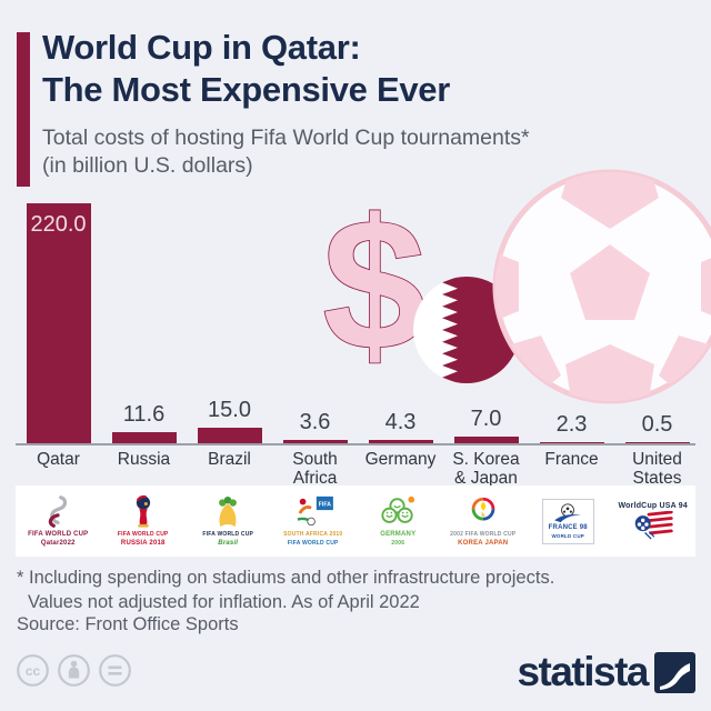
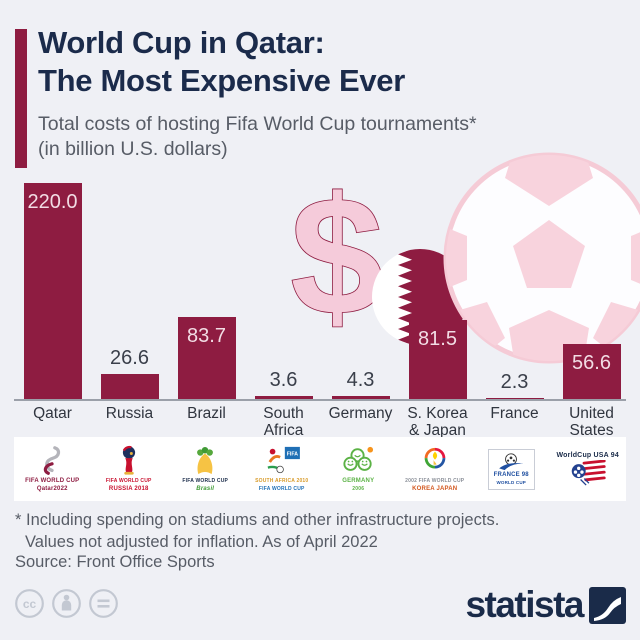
Russia: 11.6 -> 26.6
Brazil: 15.0 -> 83.7
S. Korea & Japan: 7.0 -> 81.5
United States: 0.5 -> 56.6
